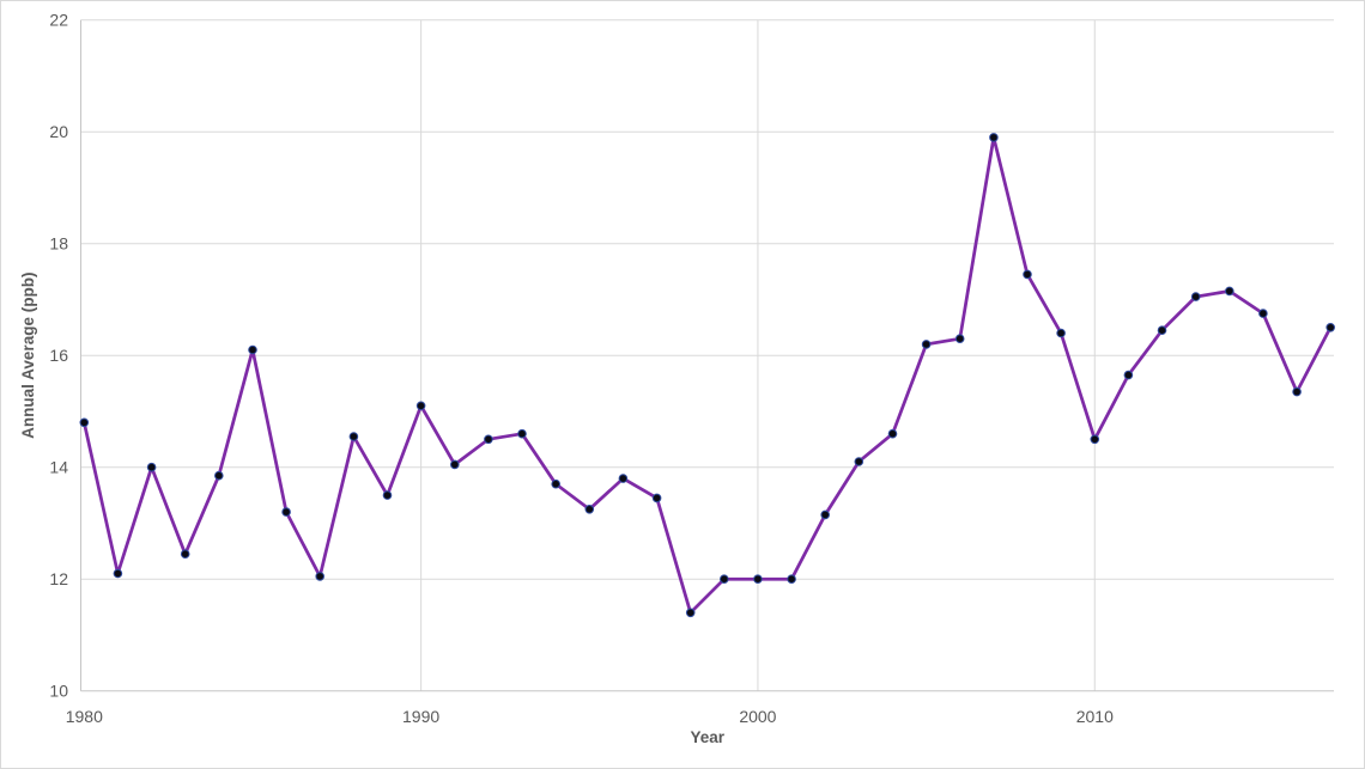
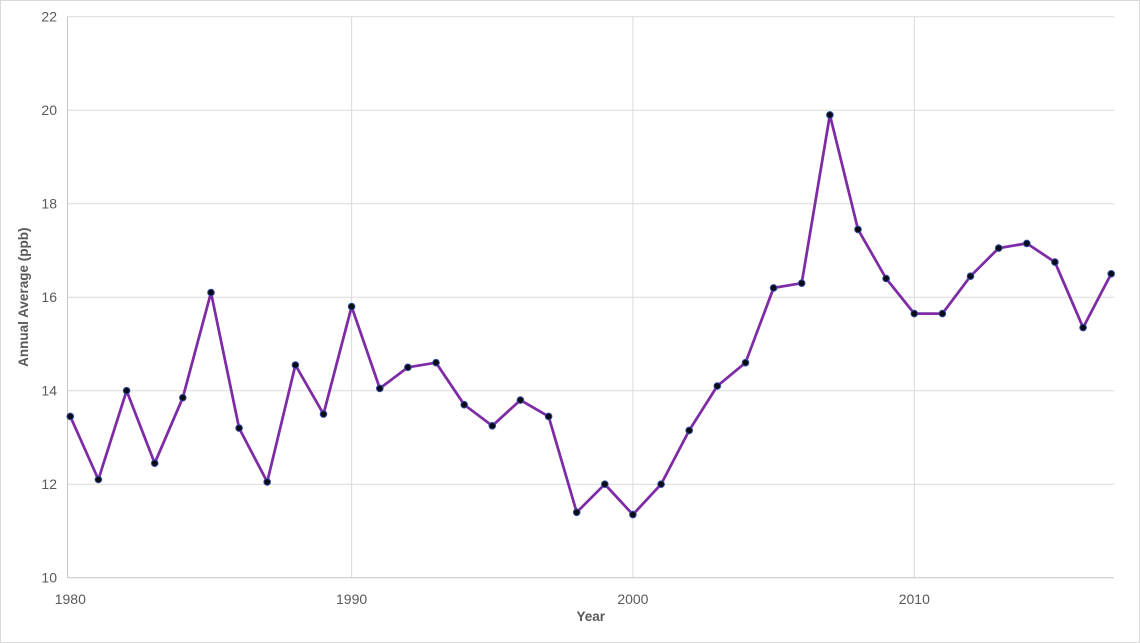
1980: 14.8 -> 13.4
1990: 15.1 -> 15.8
2000: 12.0 -> 11.3
2010: 14.5 -> 15.7
